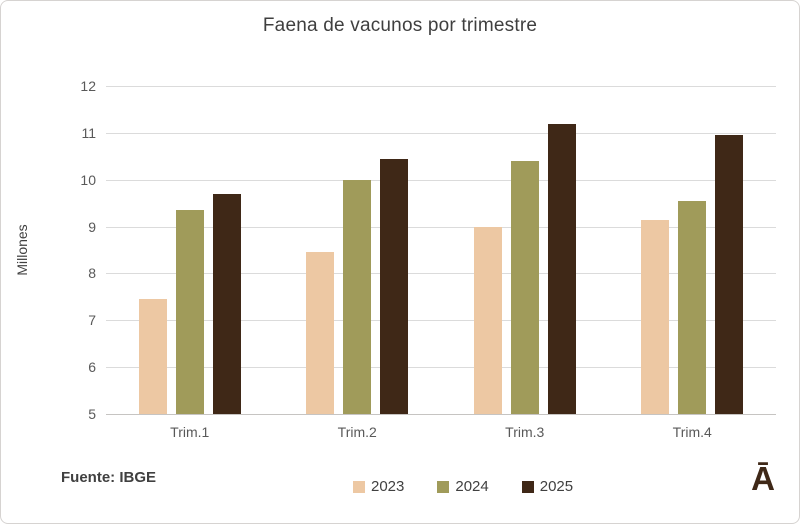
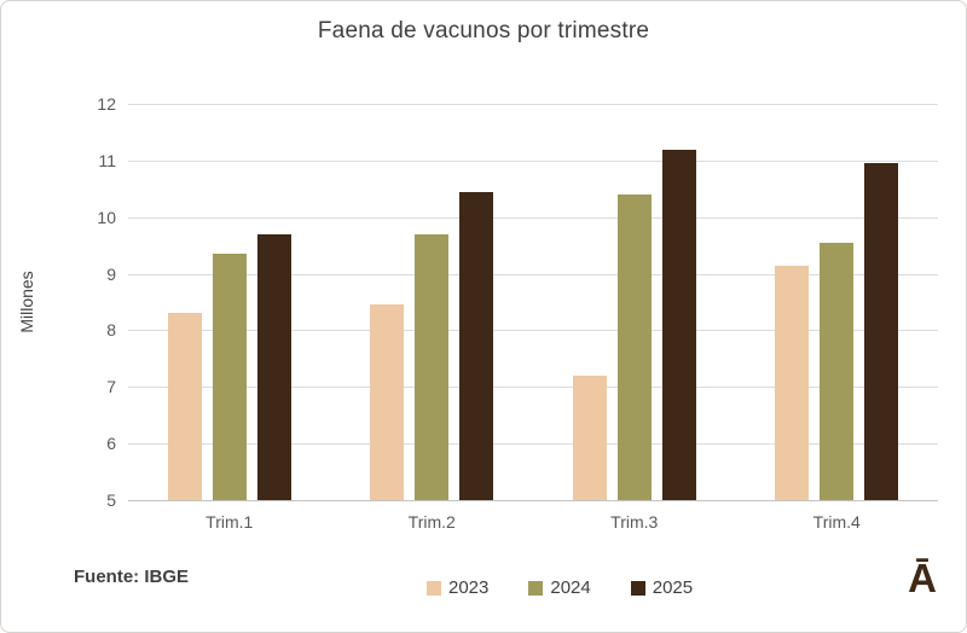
2023/Trim.1: 7.5 -> 8.3
2024/Trim.2: 10.0 -> 9.7
2023/Trim.3: 9.0 -> 7.2
